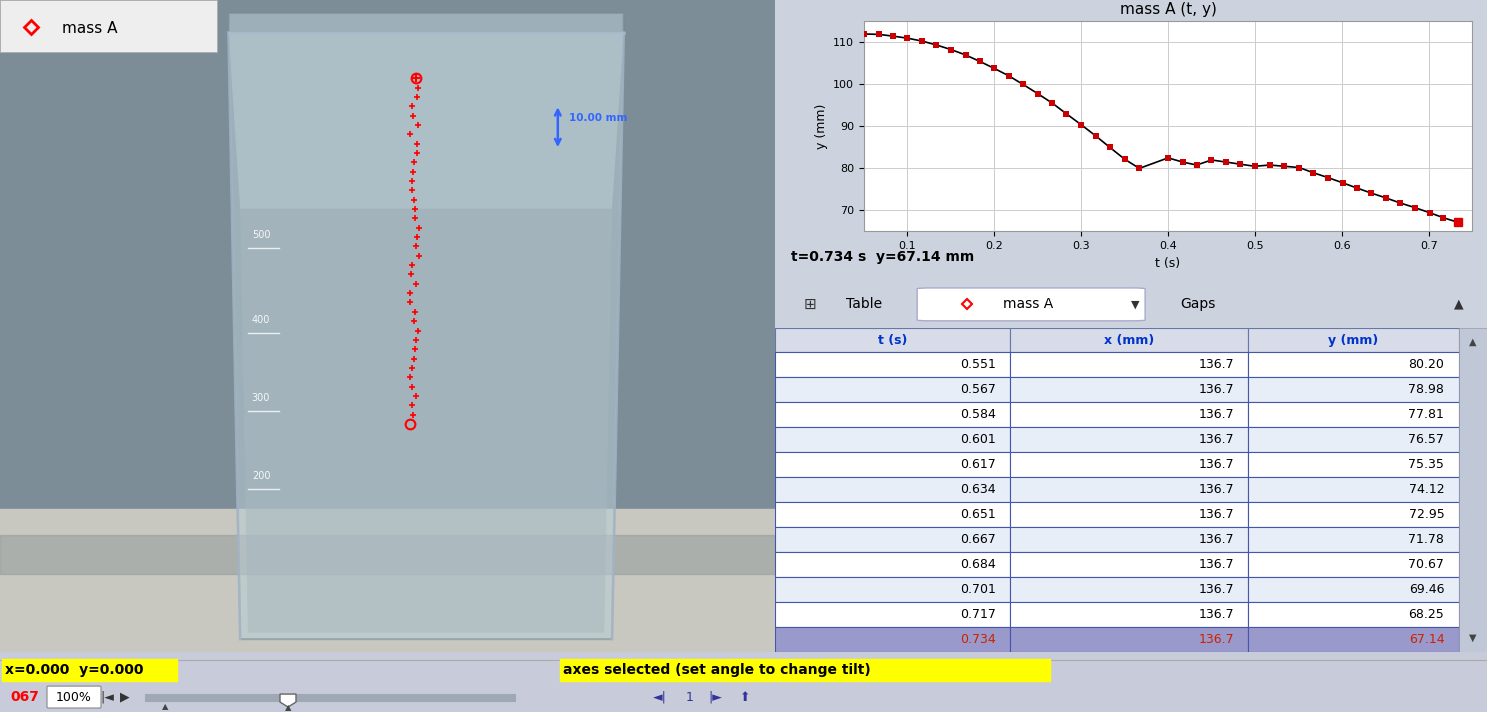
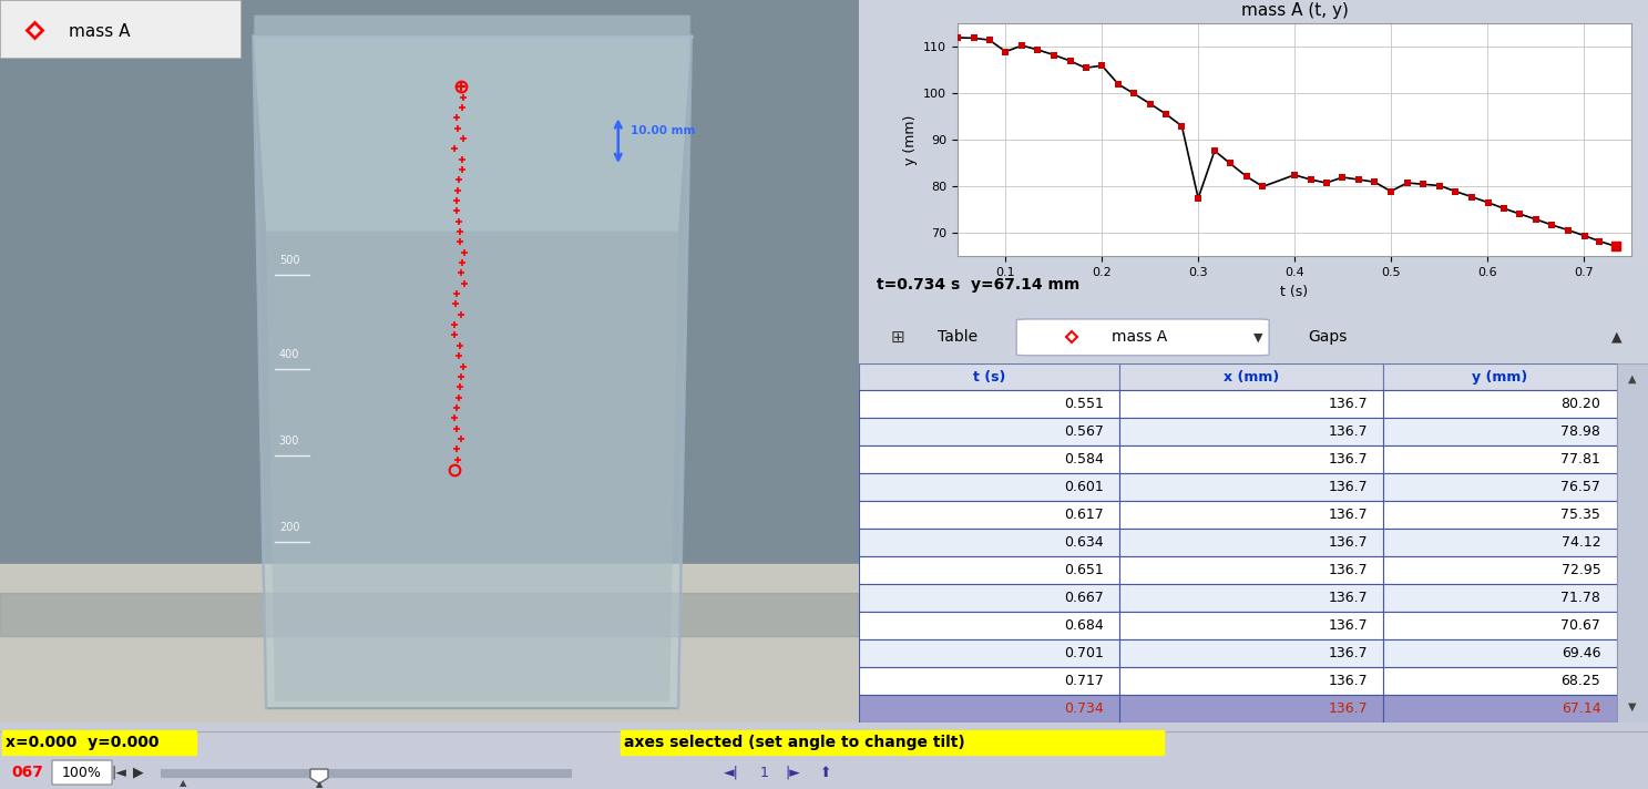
mass A (t, y)/0.1: 111.0 -> 109.0
mass A (t, y)/0.2: 103.8 -> 106.0
mass A (t, y)/0.3: 90.4 -> 77.5
mass A (t, y)/0.5: 80.5 -> 79.0
